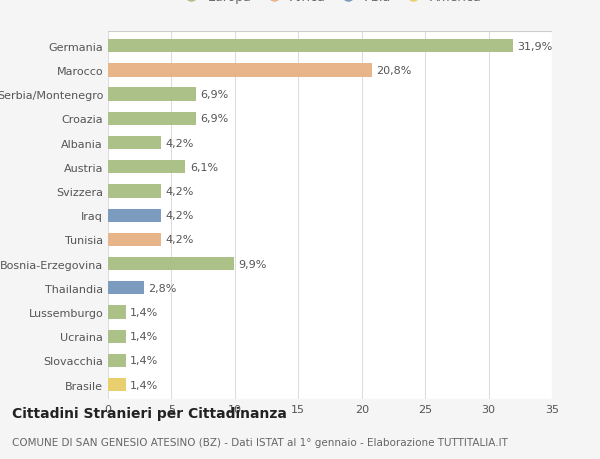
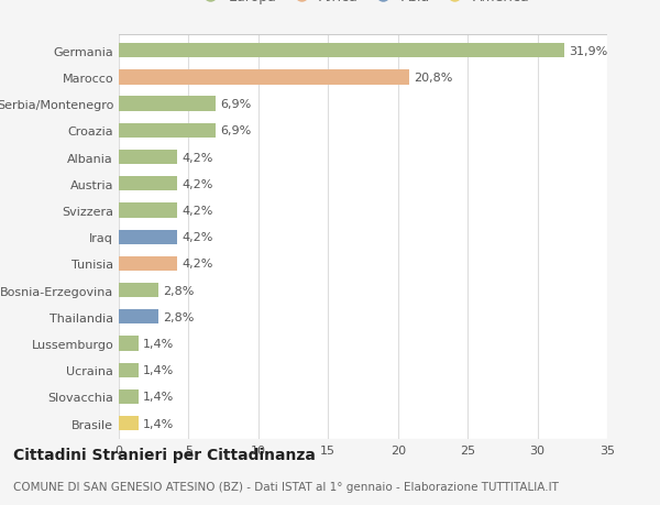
Austria: 6,1% -> 4,2%
Bosnia-Erzegovina: 9,9% -> 2,8%
